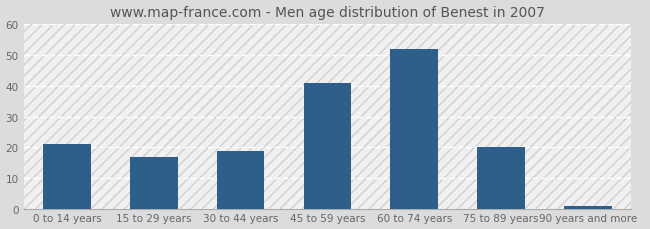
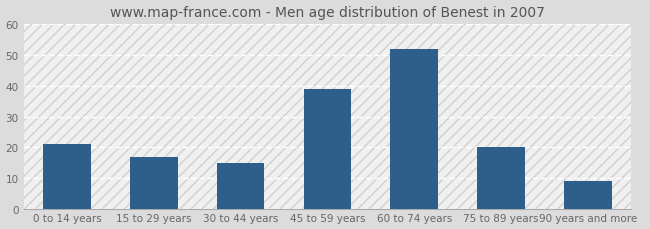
30 to 44 years: 19 -> 15
45 to 59 years: 41 -> 39
90 years and more: 1 -> 9
